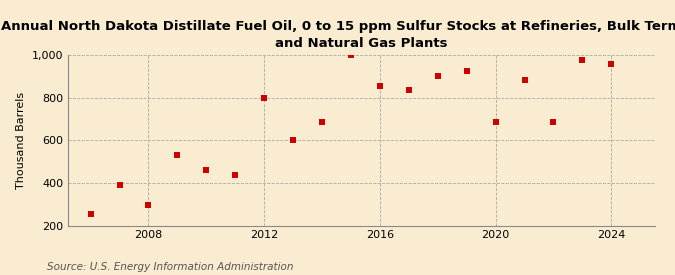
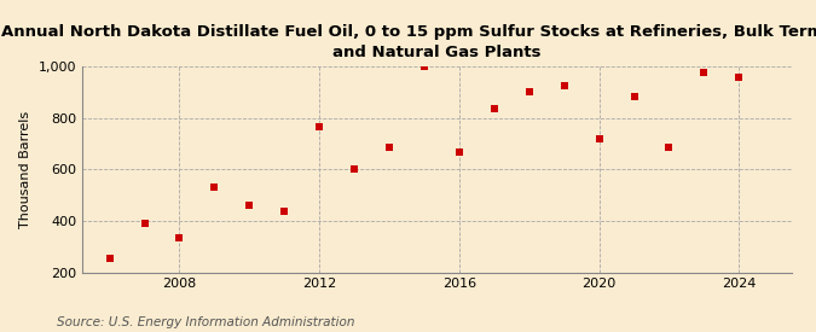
2008: 295 -> 335
2012: 800 -> 765
2016: 855 -> 665
2020: 685 -> 720
